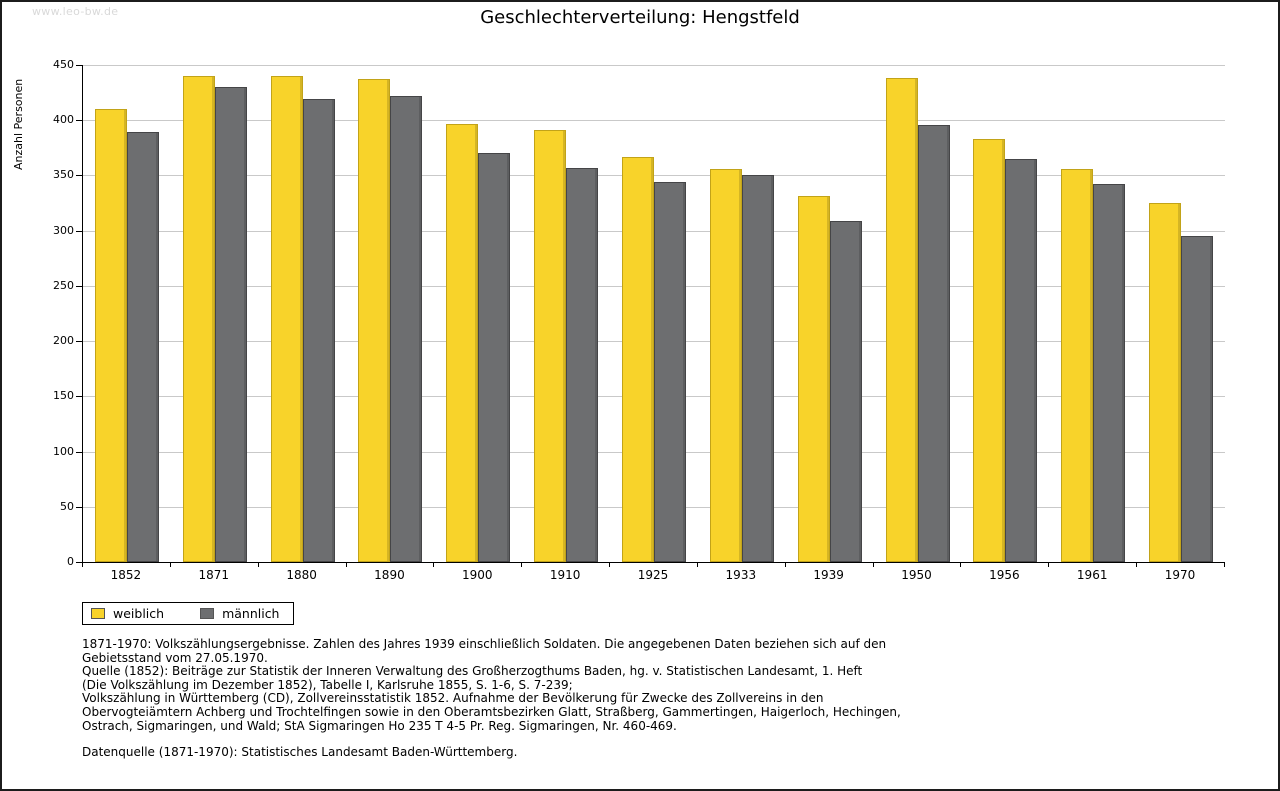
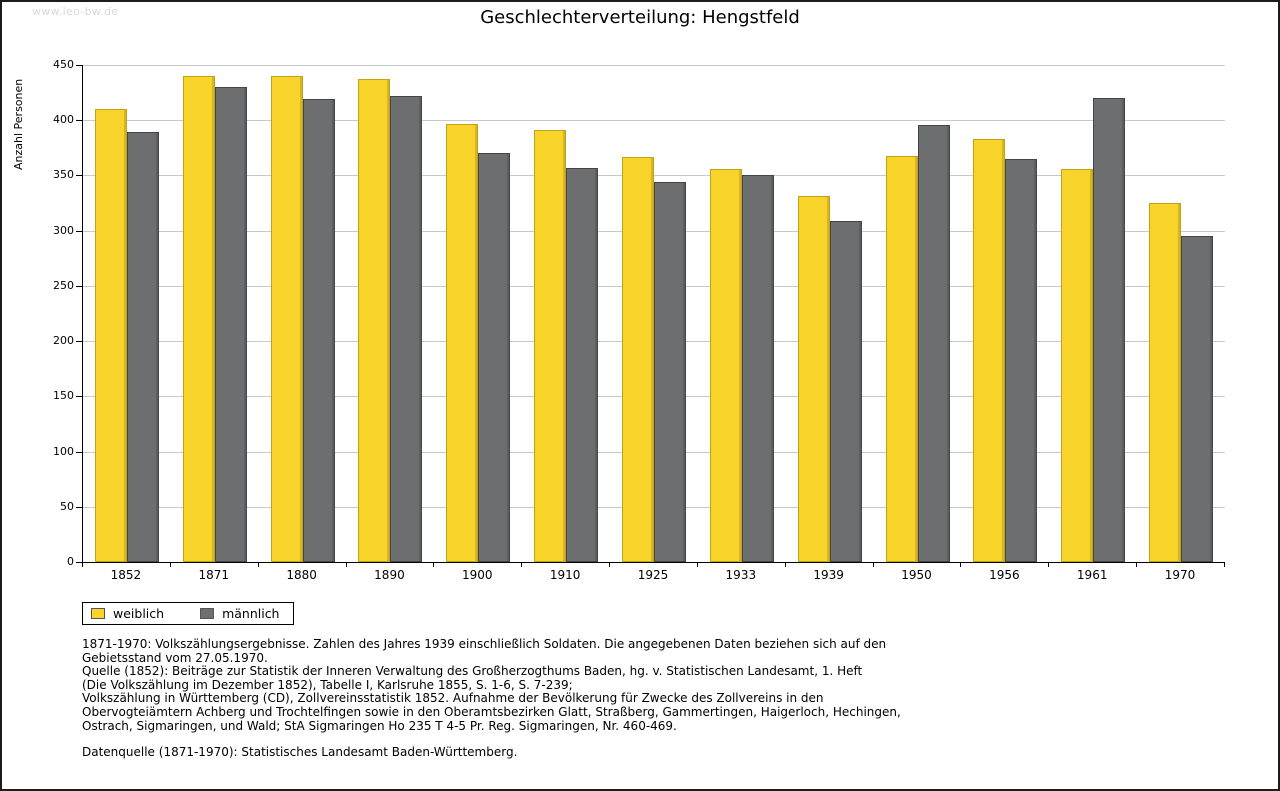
weiblich/1950: 438 -> 368
männlich/1961: 342 -> 420
